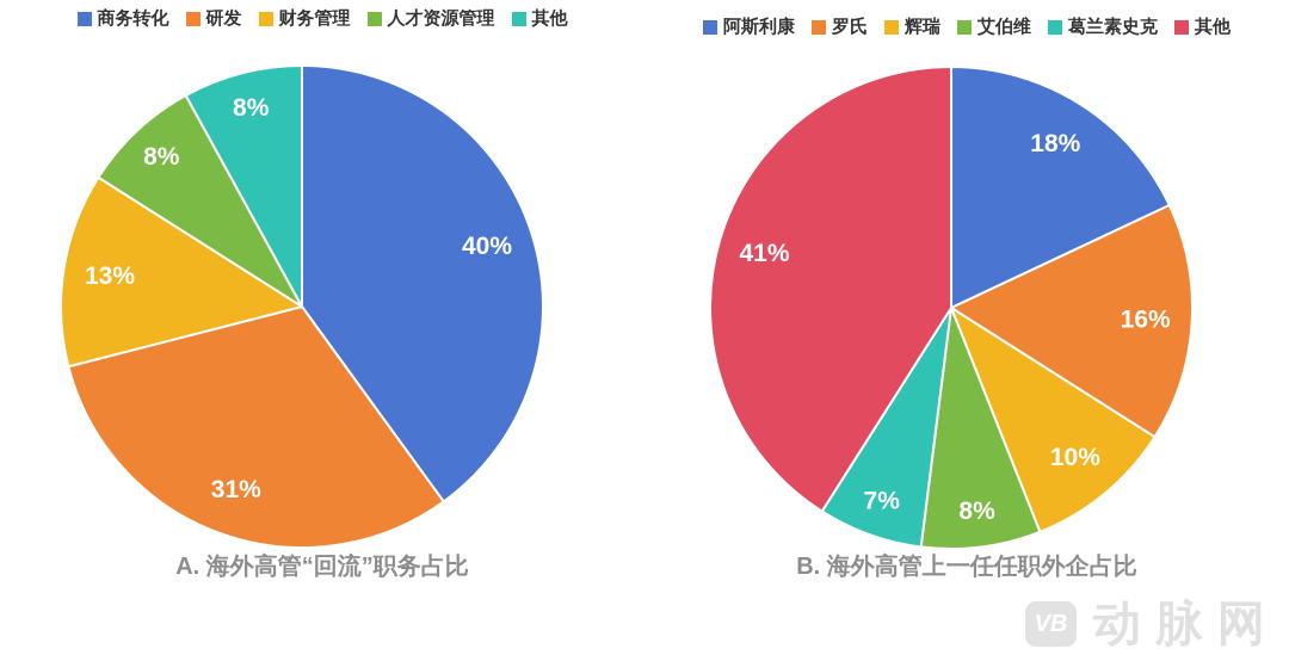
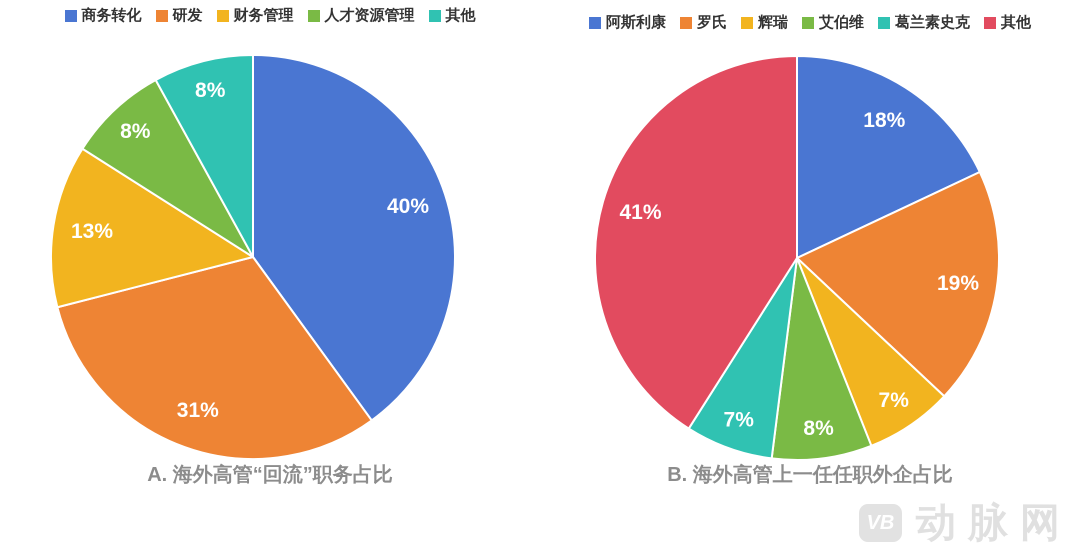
B. 海外高管上一任任职外企占比/罗氏: 16% -> 19%
B. 海外高管上一任任职外企占比/辉瑞: 10% -> 7%
